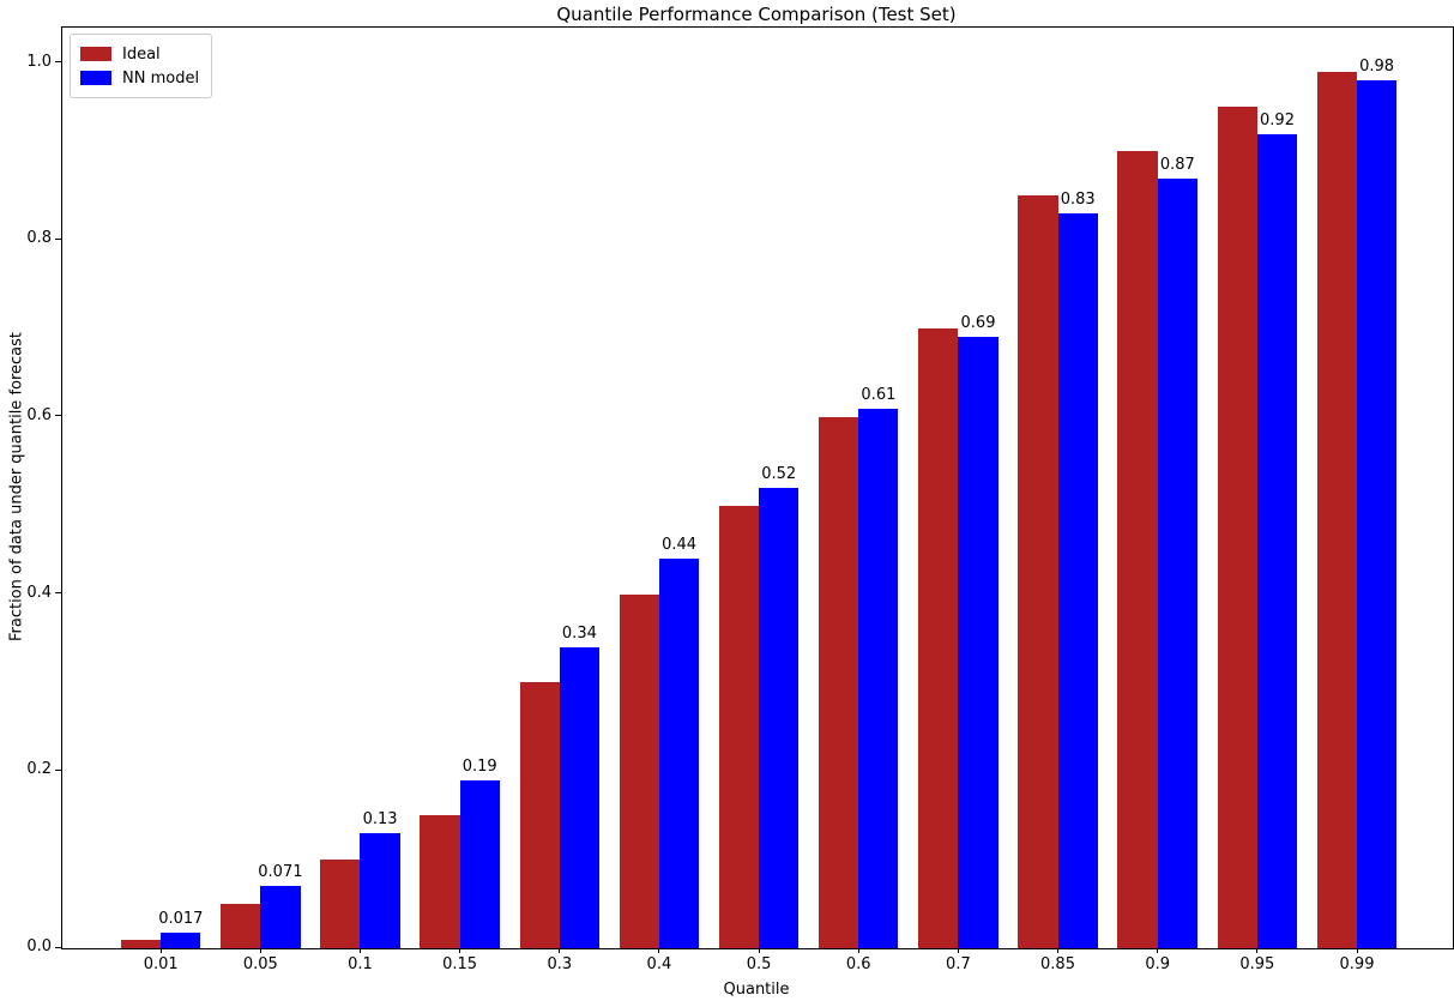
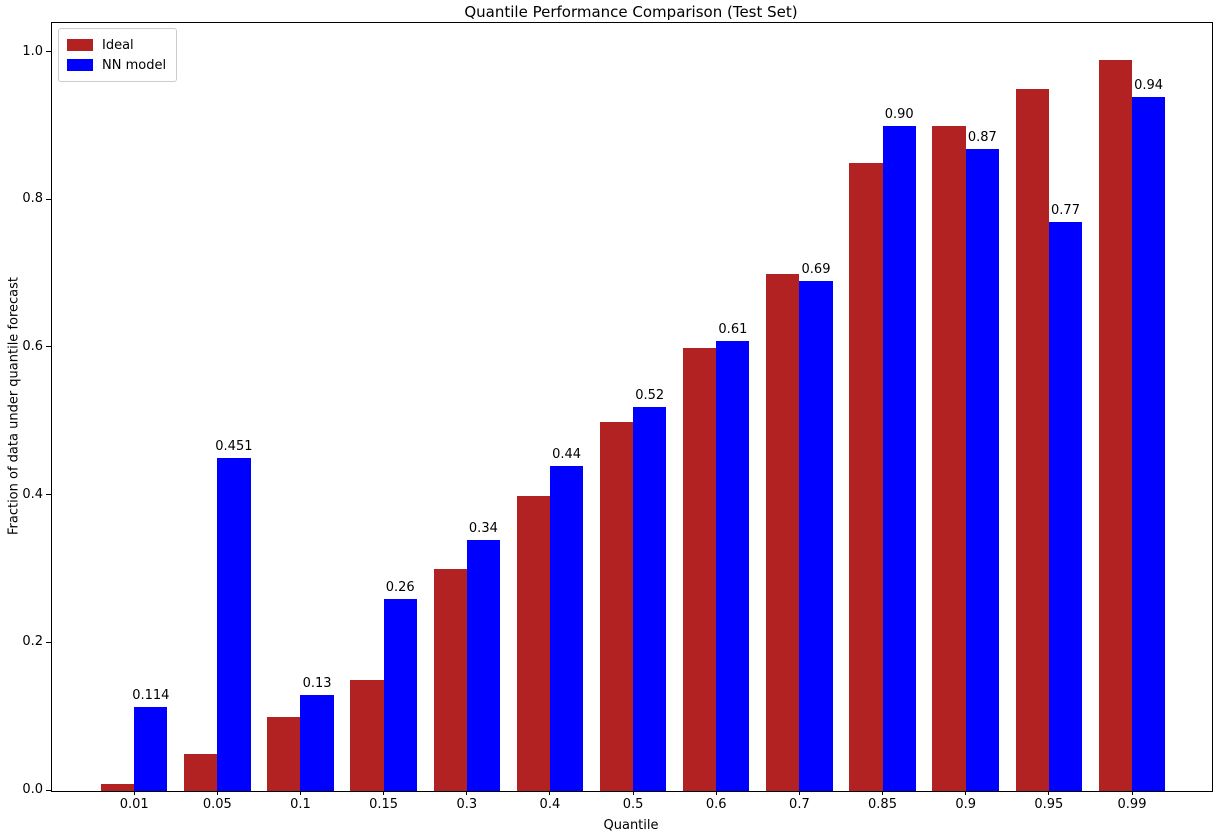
NN model/0.01: 0.017 -> 0.114
NN model/0.05: 0.071 -> 0.451
NN model/0.15: 0.19 -> 0.26
NN model/0.85: 0.83 -> 0.90
NN model/0.95: 0.92 -> 0.77
NN model/0.99: 0.98 -> 0.94
